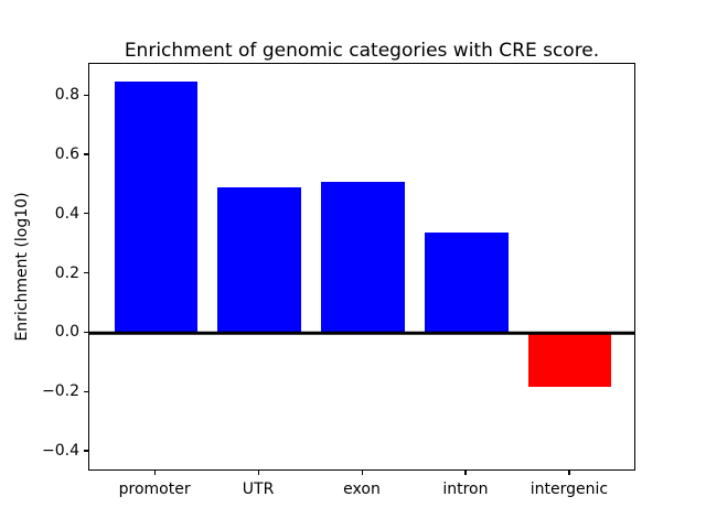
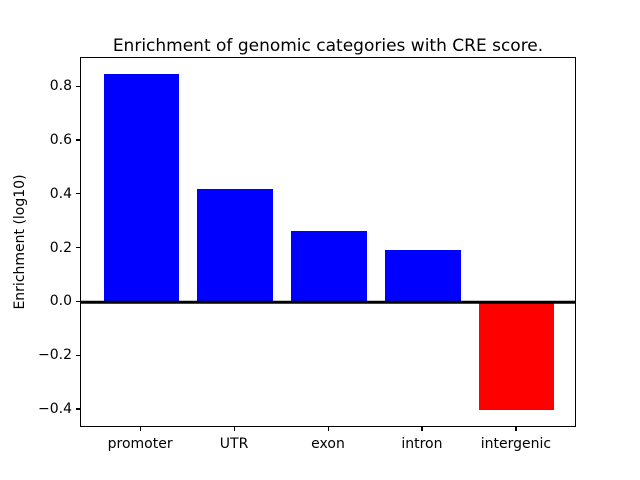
UTR: 0.49 -> 0.42
exon: 0.51 -> 0.27
intron: 0.34 -> 0.20
intergenic: -0.18 -> -0.40
